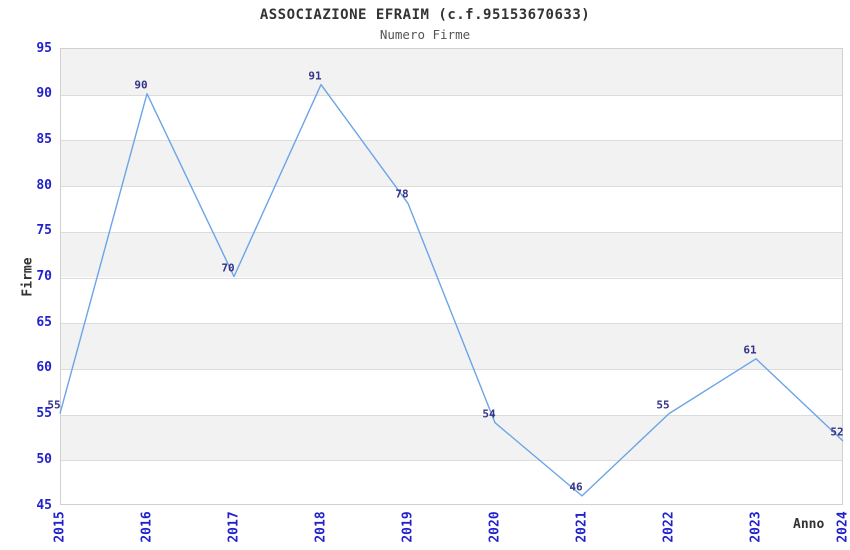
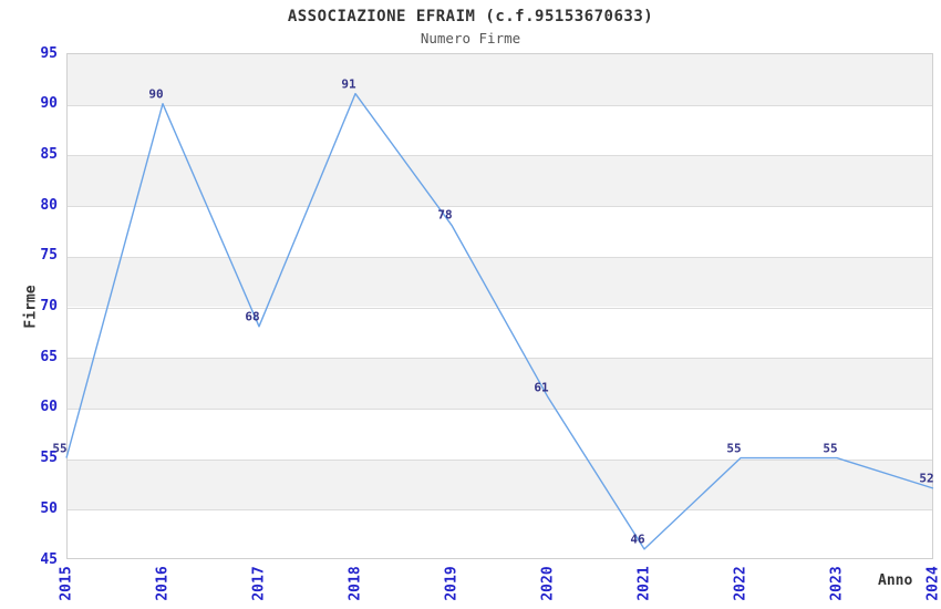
2017: 70 -> 68
2020: 54 -> 61
2023: 61 -> 55
